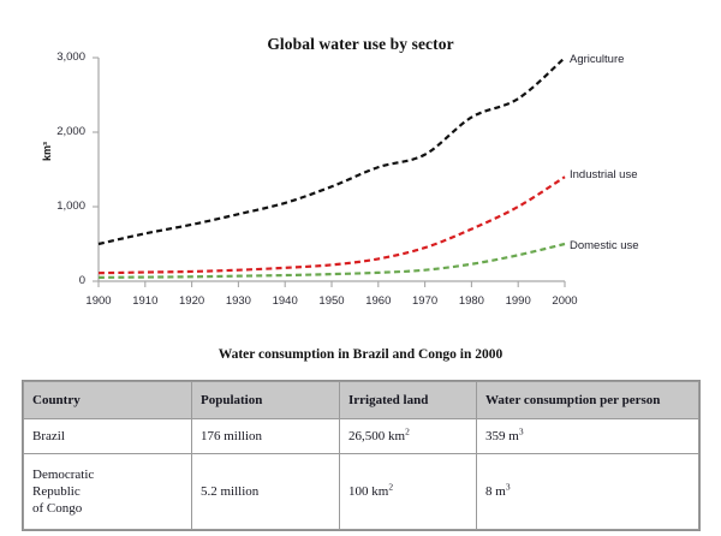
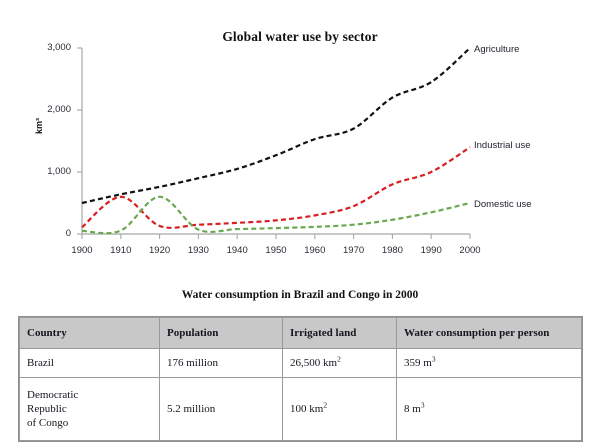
Industrial use/1910: 100 -> 600
Domestic use/1920: 100 -> 600
Industrial use/1980: 700 -> 800
